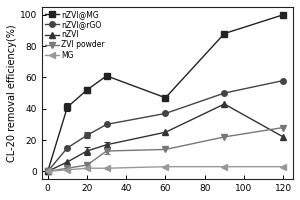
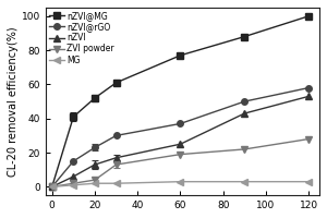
nZVI@MG/60: 47 -> 77
ZVI powder/60: 14 -> 19
nZVI/120: 22 -> 53
